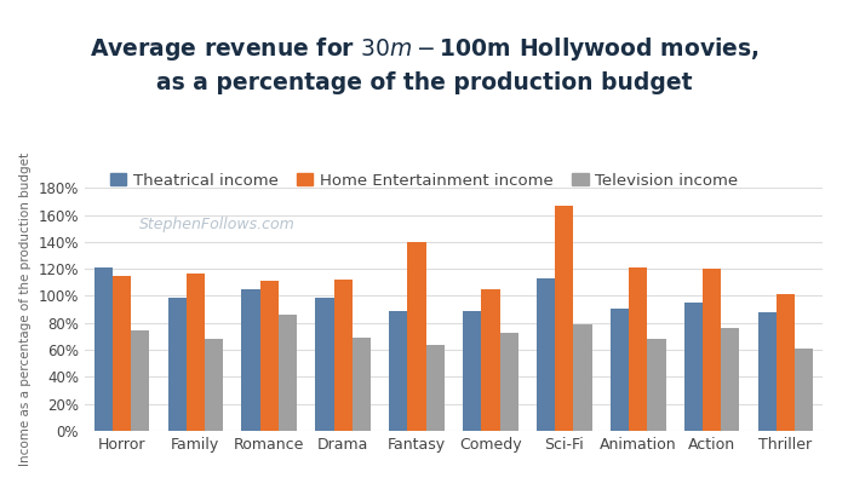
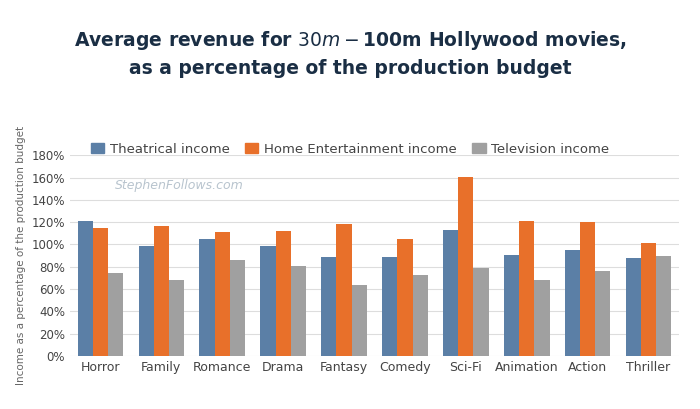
Television income/Drama: 69% -> 81%
Home Entertainment income/Fantasy: 140% -> 118%
Home Entertainment income/Sci-Fi: 167% -> 161%
Television income/Thriller: 61% -> 90%
